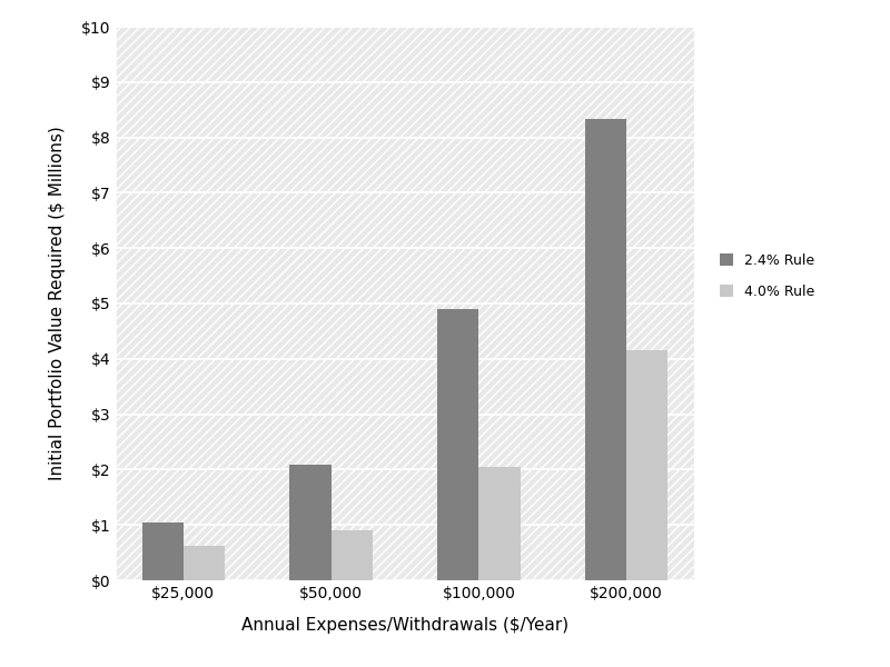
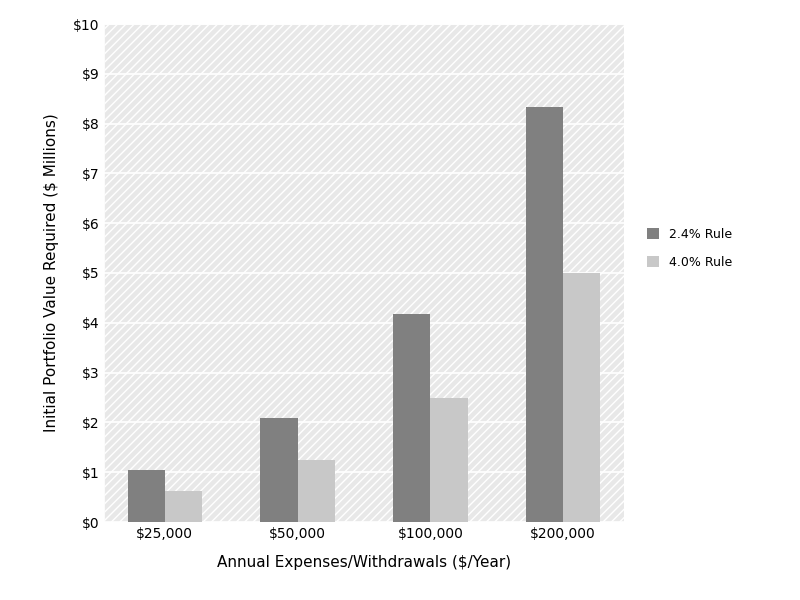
4.0% Rule/$50,000: $0.90 -> $1.25
2.4% Rule/$100,000: $4.90 -> $4.17
4.0% Rule/$100,000: $2.05 -> $2.50
4.0% Rule/$200,000: $4.15 -> $5.00
